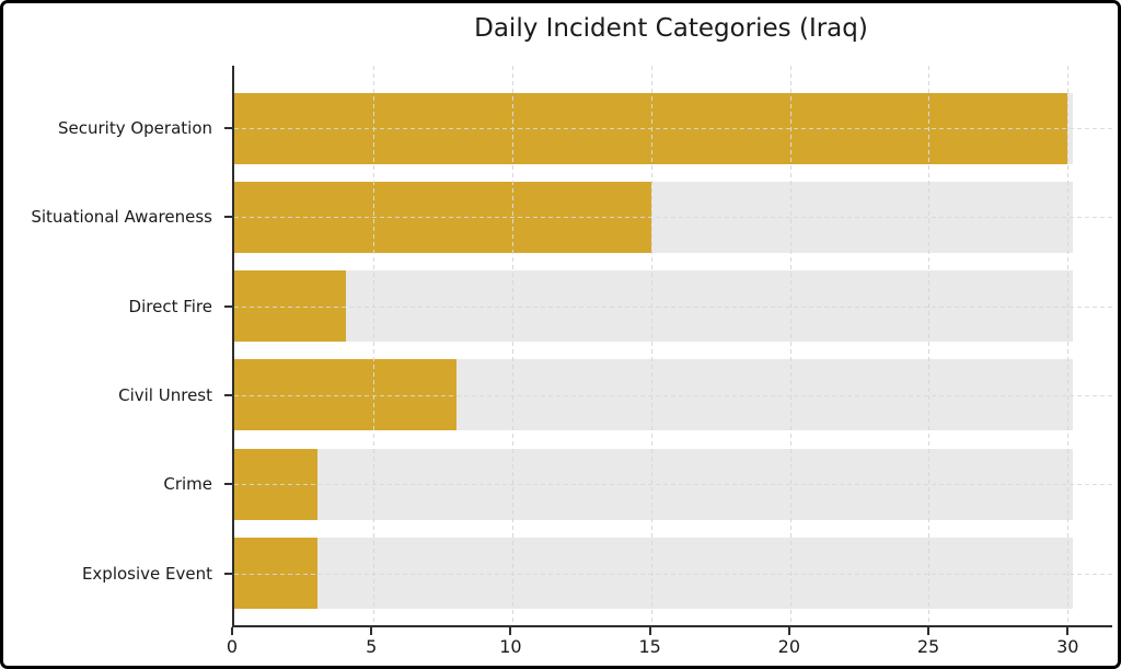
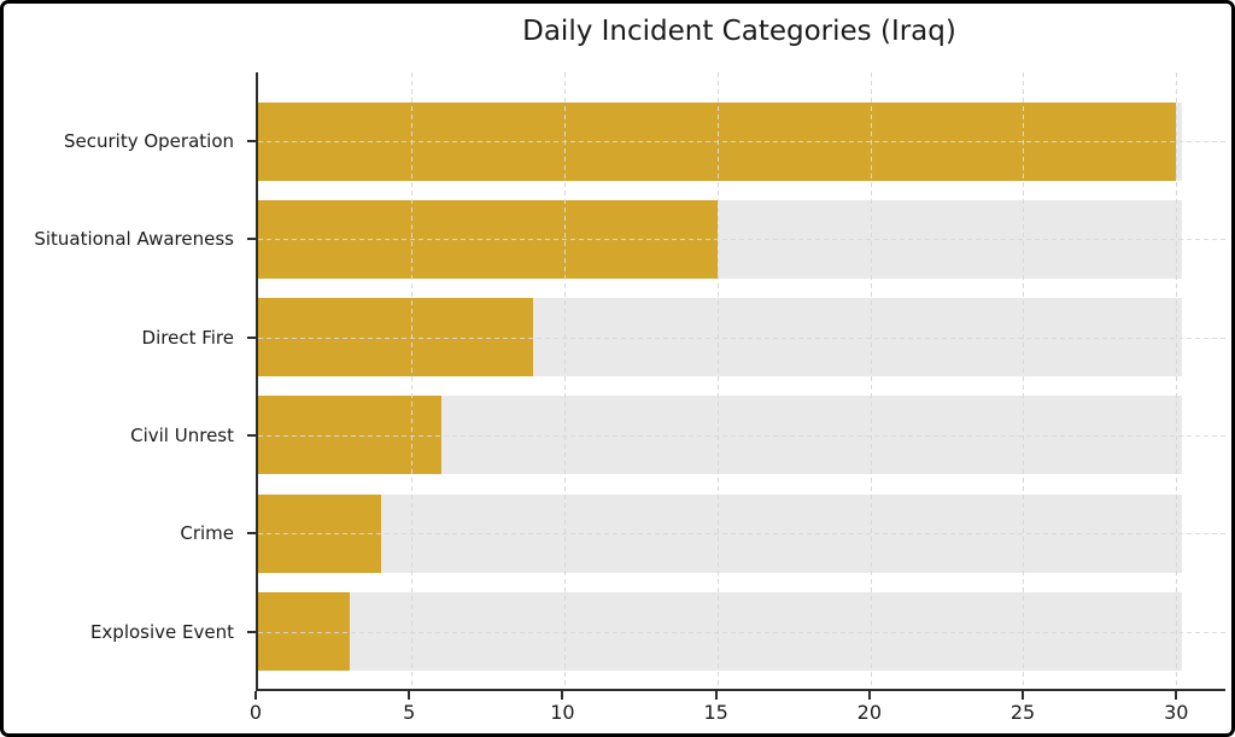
Direct Fire: 4 -> 9
Civil Unrest: 8 -> 6
Crime: 3 -> 4
